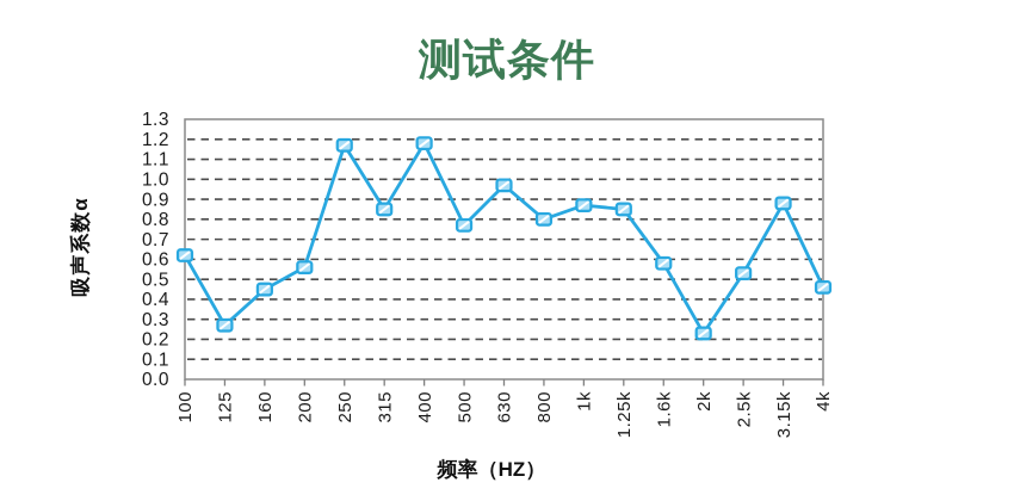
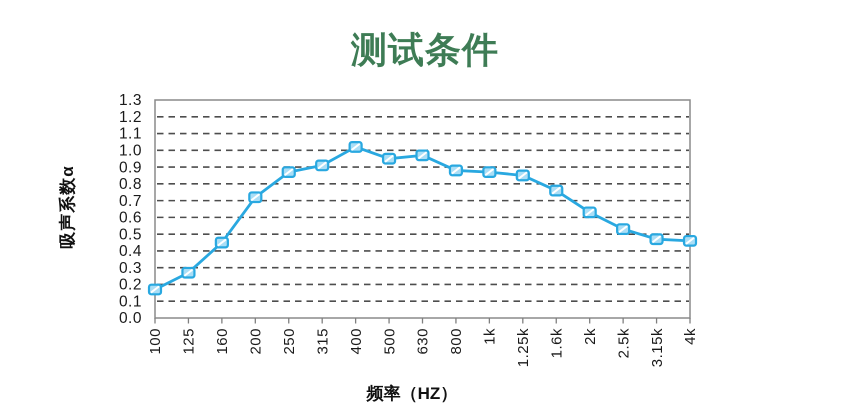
100: 0.62 -> 0.17
200: 0.56 -> 0.72
250: 1.17 -> 0.87
315: 0.85 -> 0.91
400: 1.18 -> 1.02
500: 0.77 -> 0.95
800: 0.80 -> 0.88
1.6k: 0.58 -> 0.76
2k: 0.23 -> 0.63
3.15k: 0.88 -> 0.47
